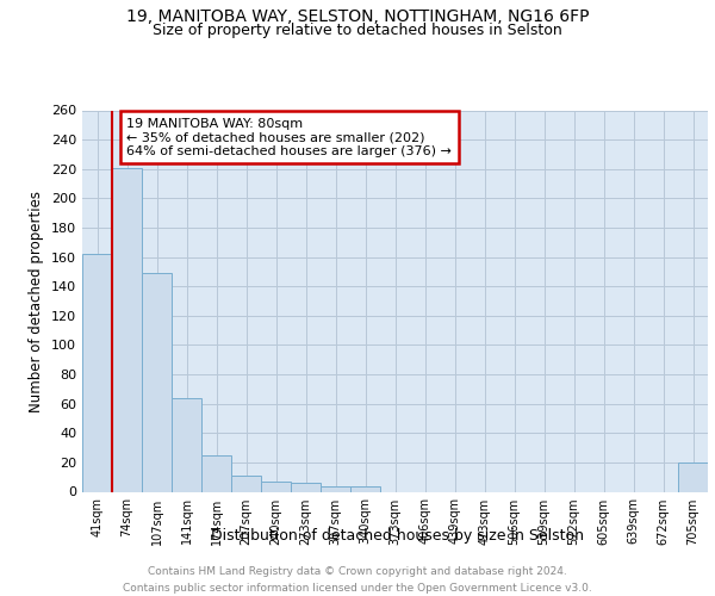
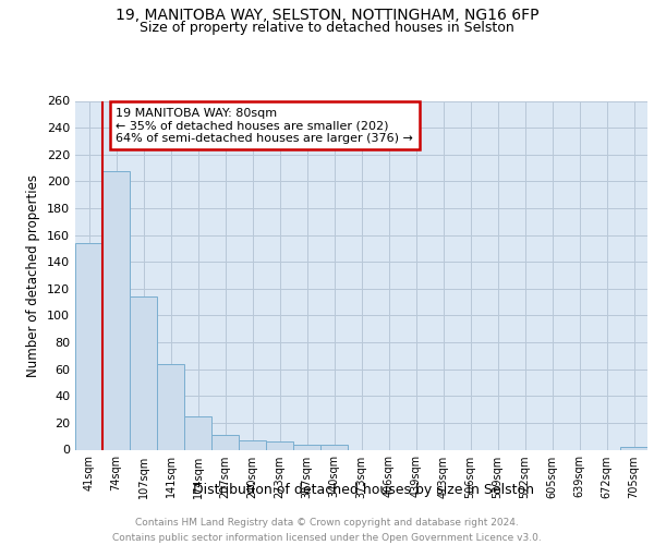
41sqm: 162 -> 154
74sqm: 221 -> 208
107sqm: 149 -> 114
705sqm: 20 -> 2
